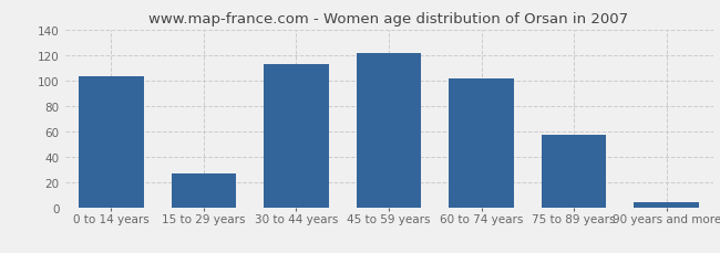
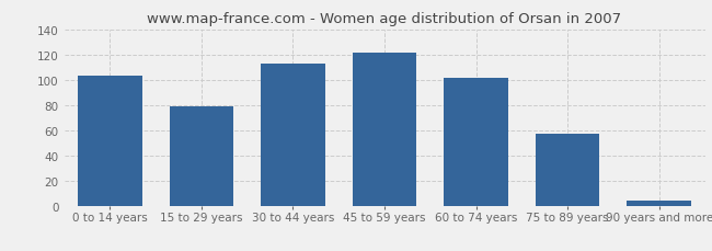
15 to 29 years: 27 -> 79
